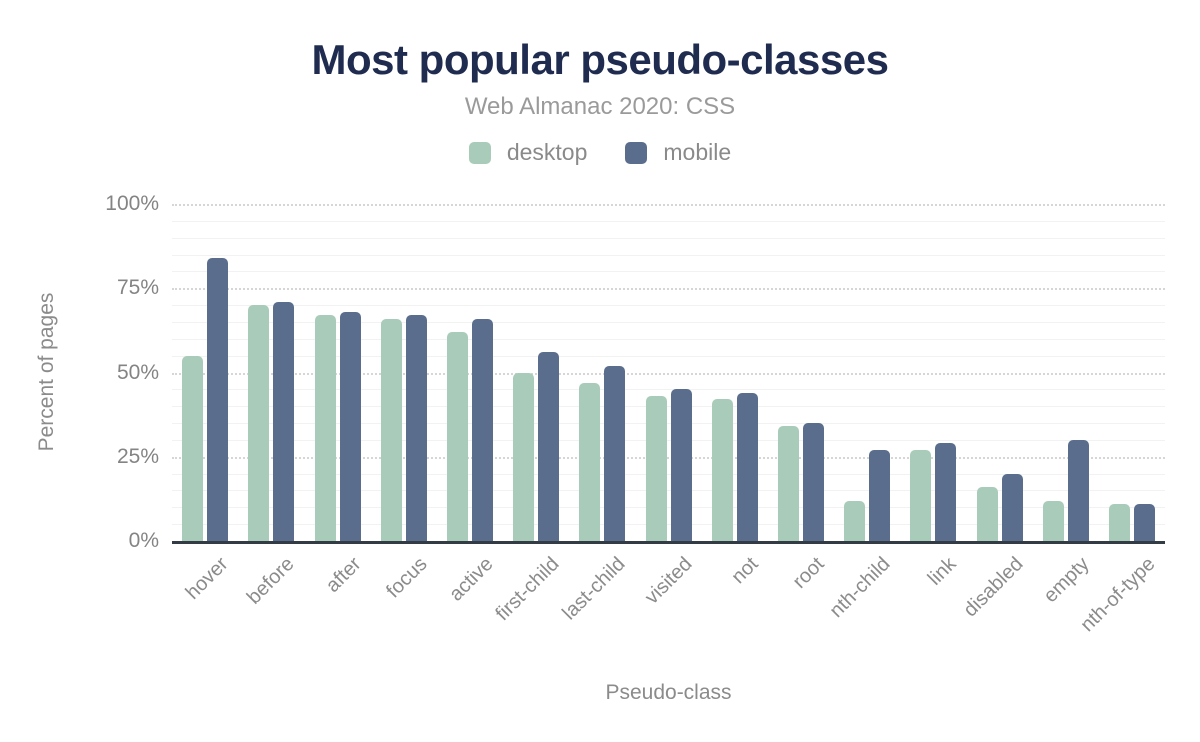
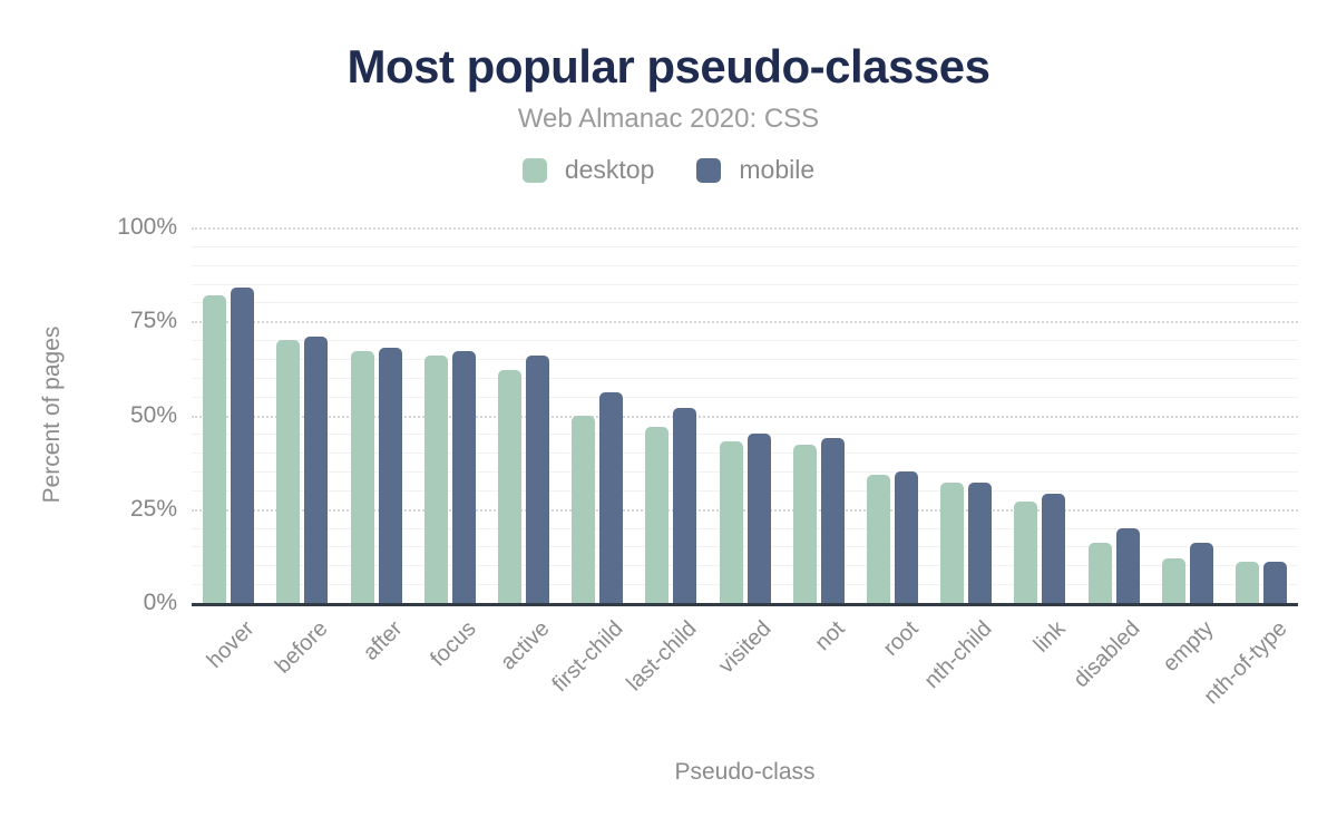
desktop/hover: 55% -> 82%
desktop/nth-child: 12% -> 32%
mobile/nth-child: 27% -> 32%
mobile/empty: 30% -> 16%
